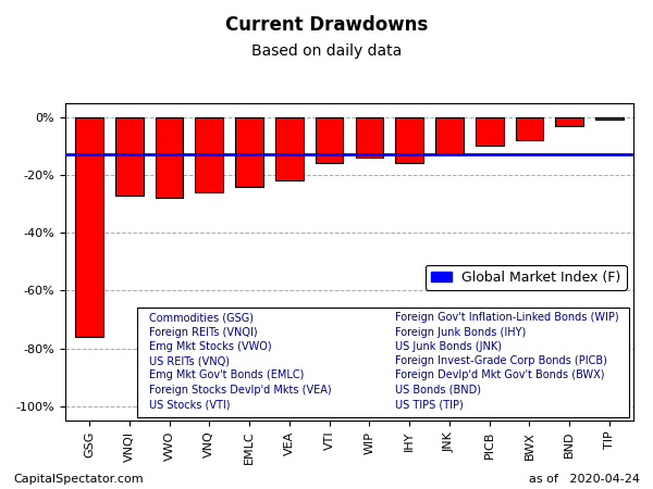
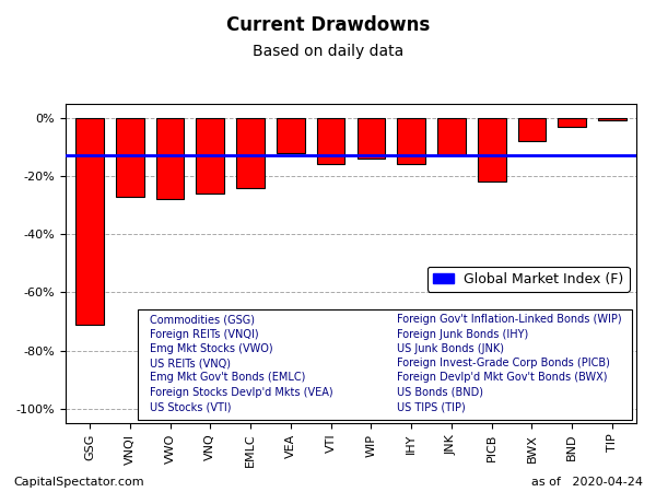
GSG: -76% -> -71%
VEA: -22% -> -12%
PICB: -10% -> -22%
